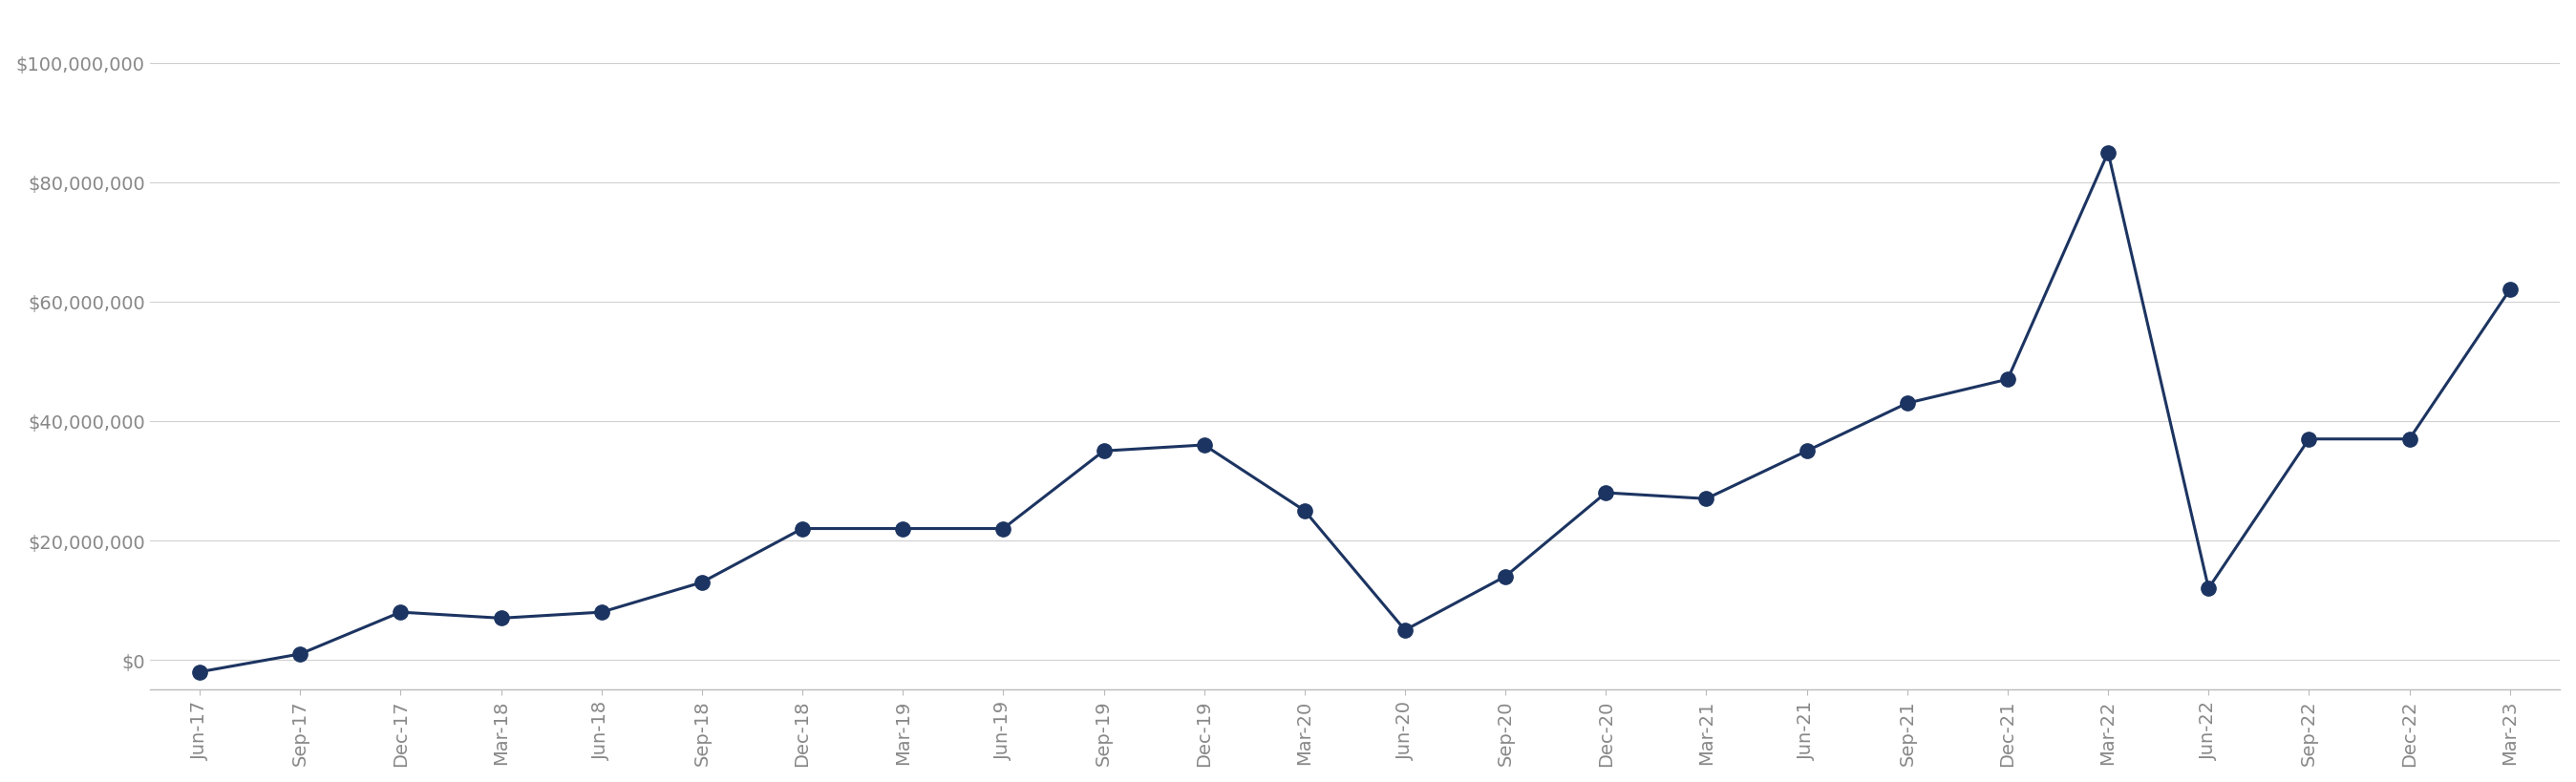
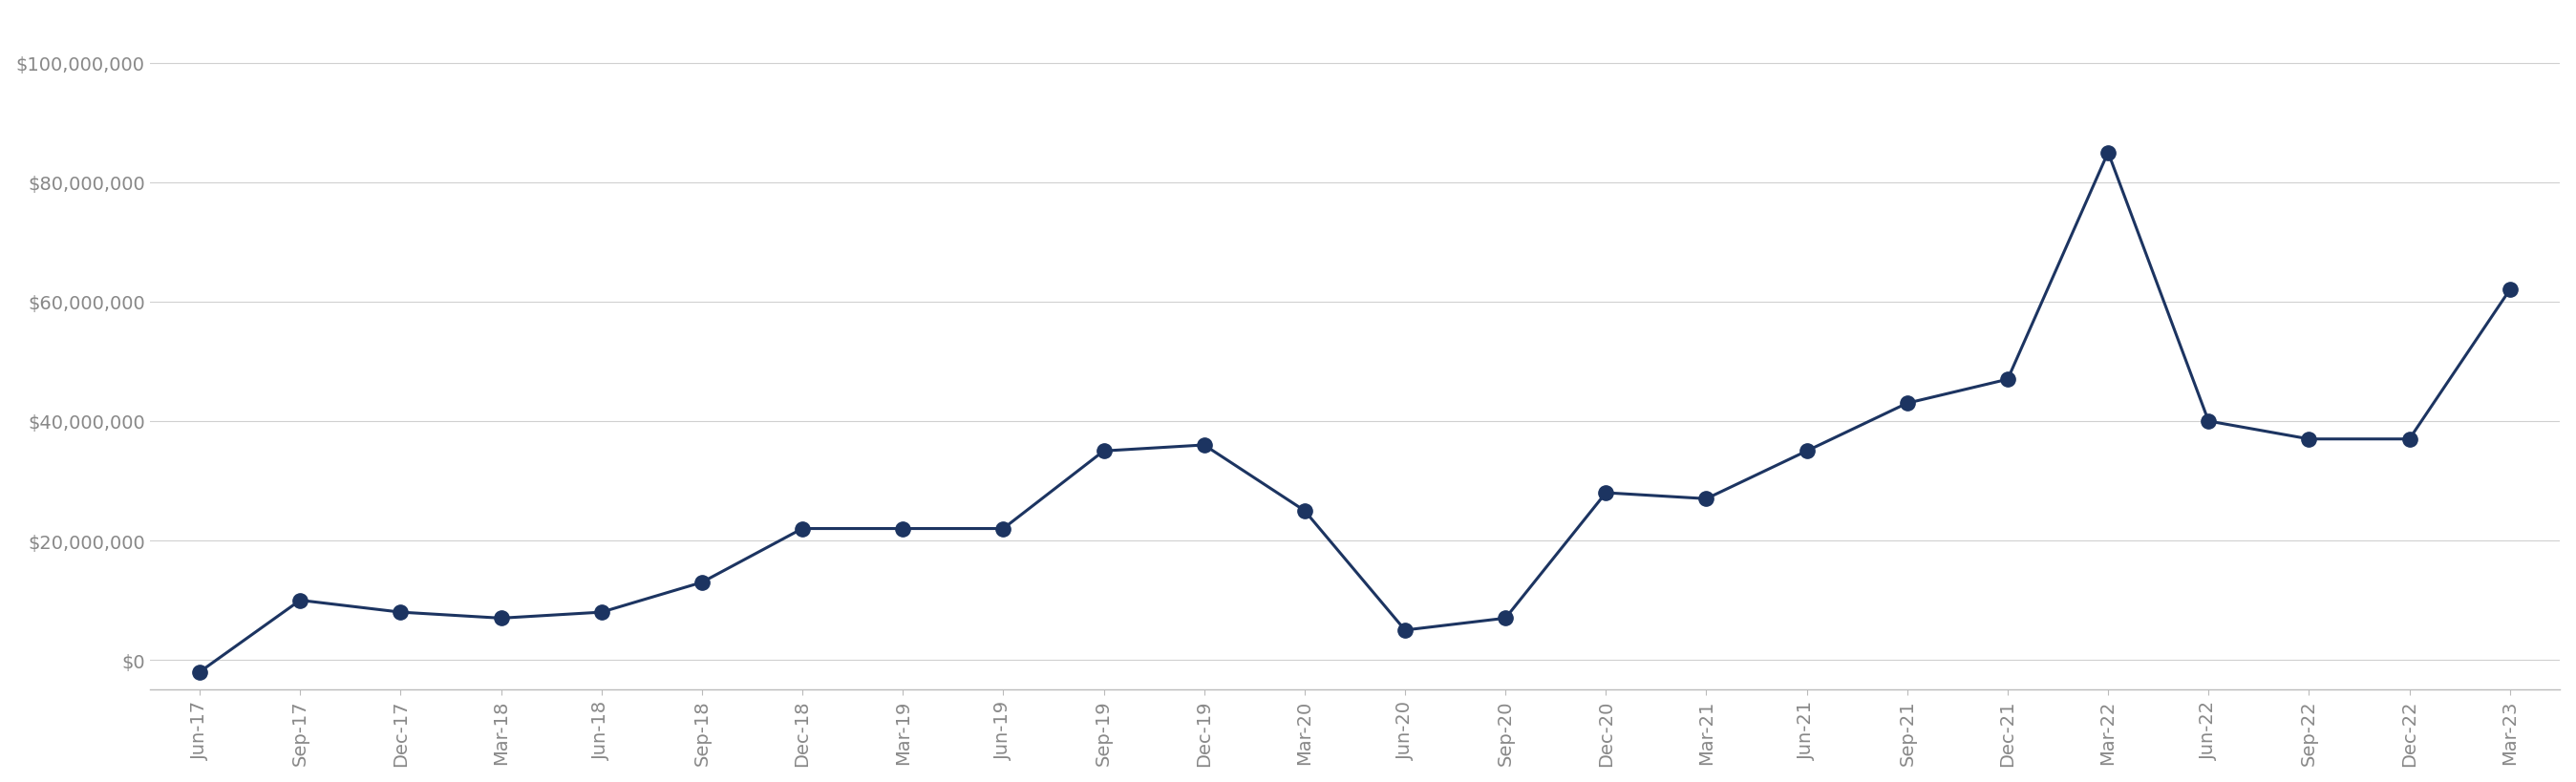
Sep-17: $1,000,000 -> $10,000,000
Sep-20: $14,000,000 -> $7,000,000
Jun-22: $12,000,000 -> $40,000,000
